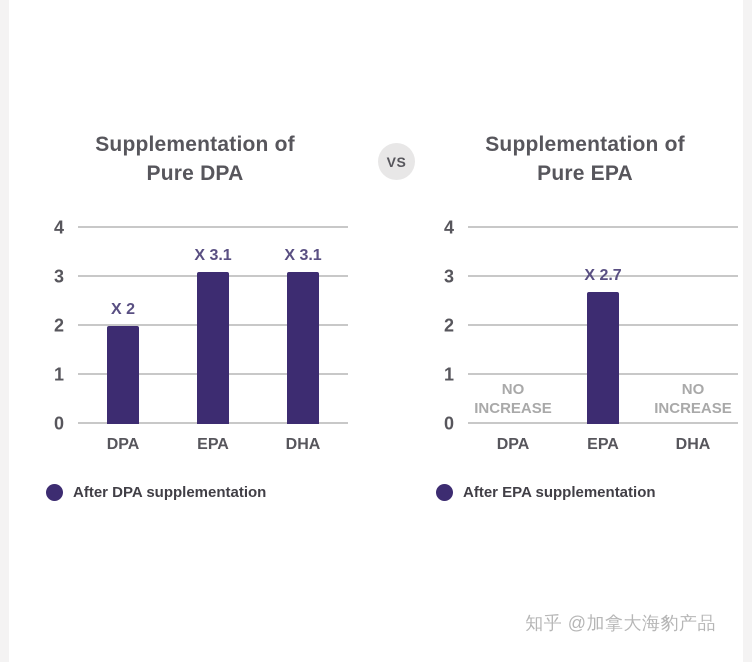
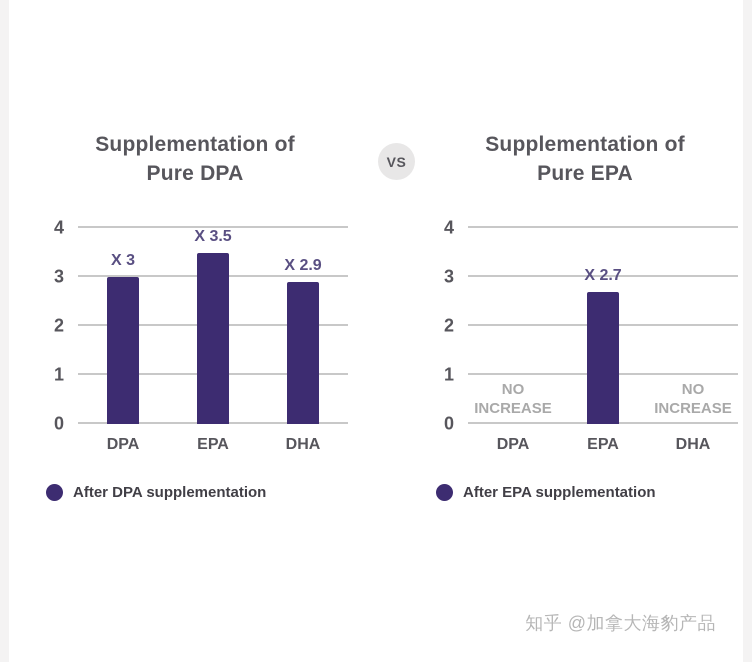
Supplementation of Pure DPA/DPA: 2 -> 3
Supplementation of Pure DPA/EPA: 3.1 -> 3.5
Supplementation of Pure DPA/DHA: 3.1 -> 2.9
